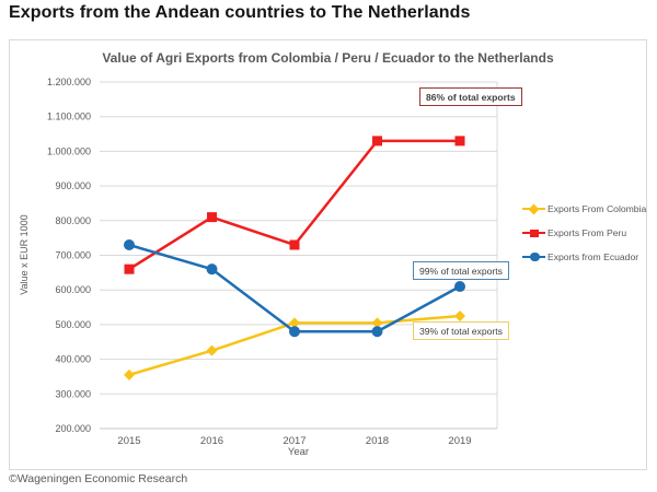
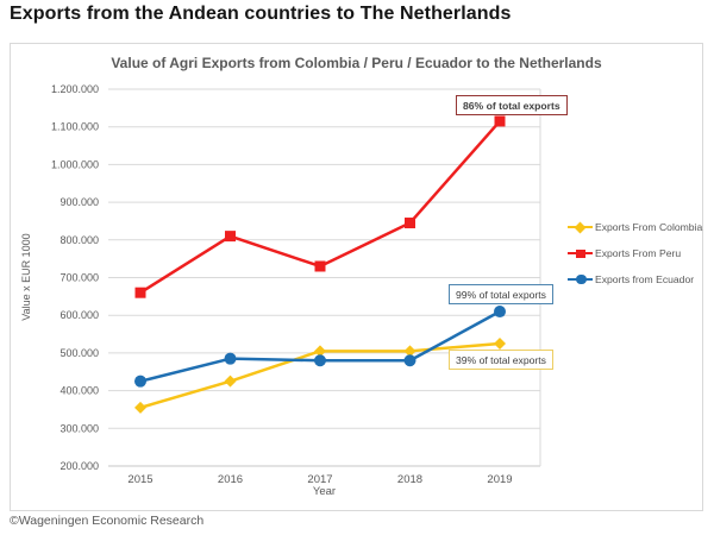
Exports from Ecuador/2015: 730000 -> 420000
Exports from Ecuador/2016: 660000 -> 480000
Exports From Peru/2018: 1030000 -> 840000
Exports From Peru/2019: 1030000 -> 1120000
